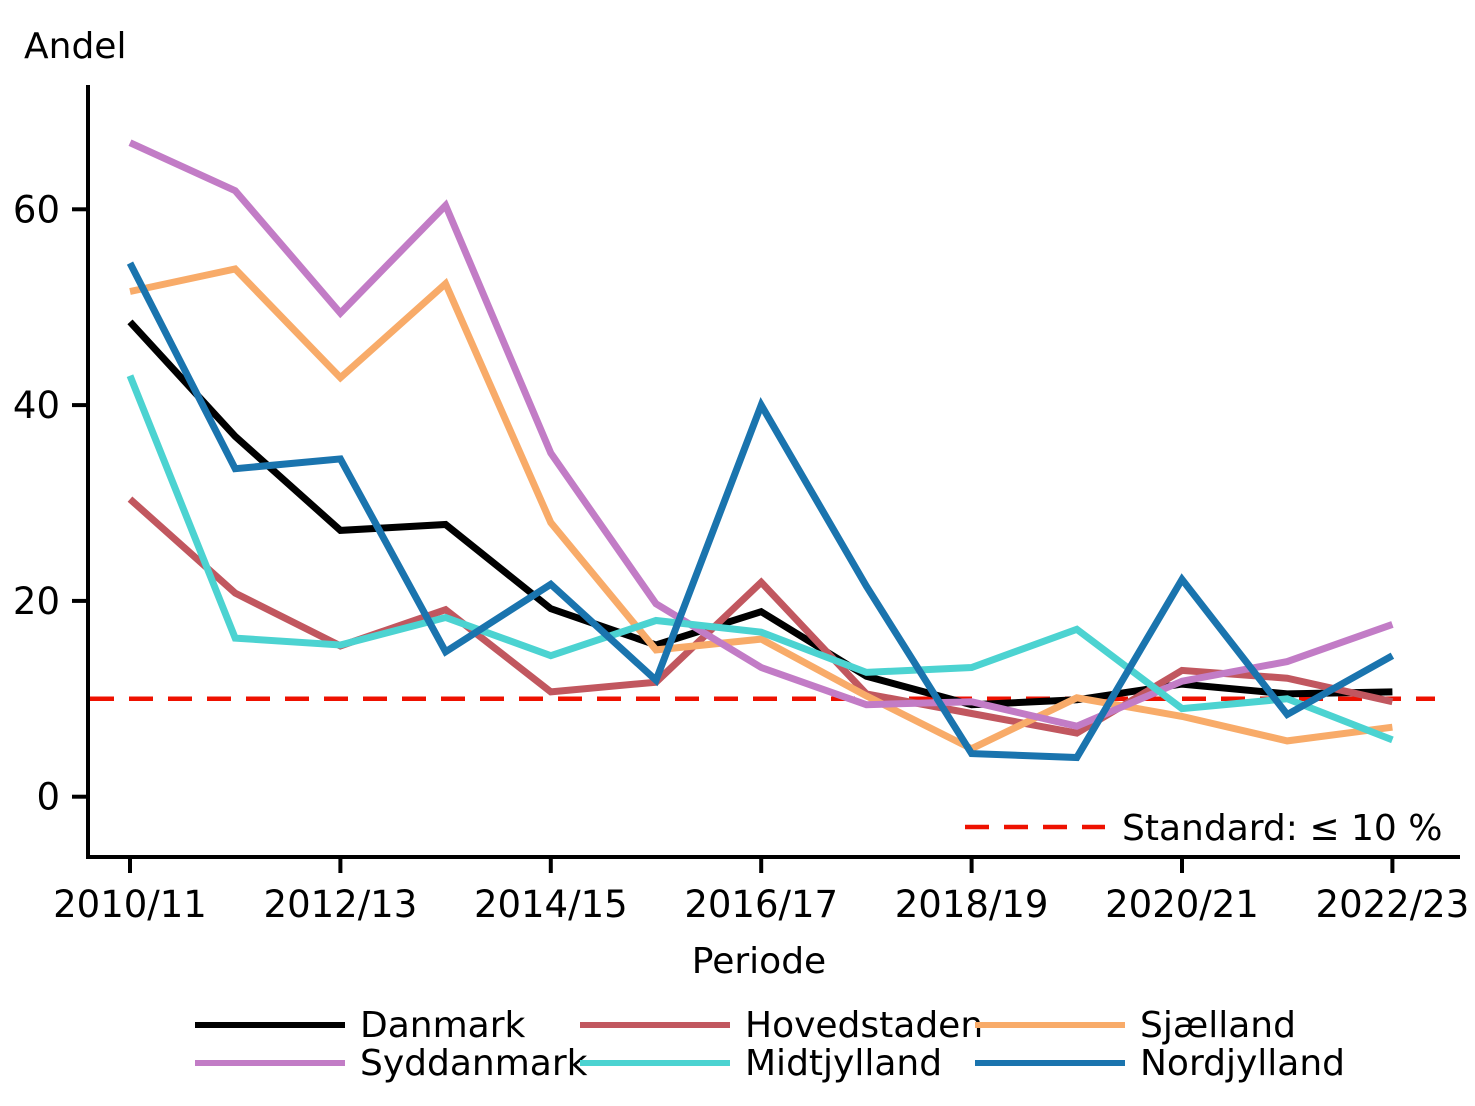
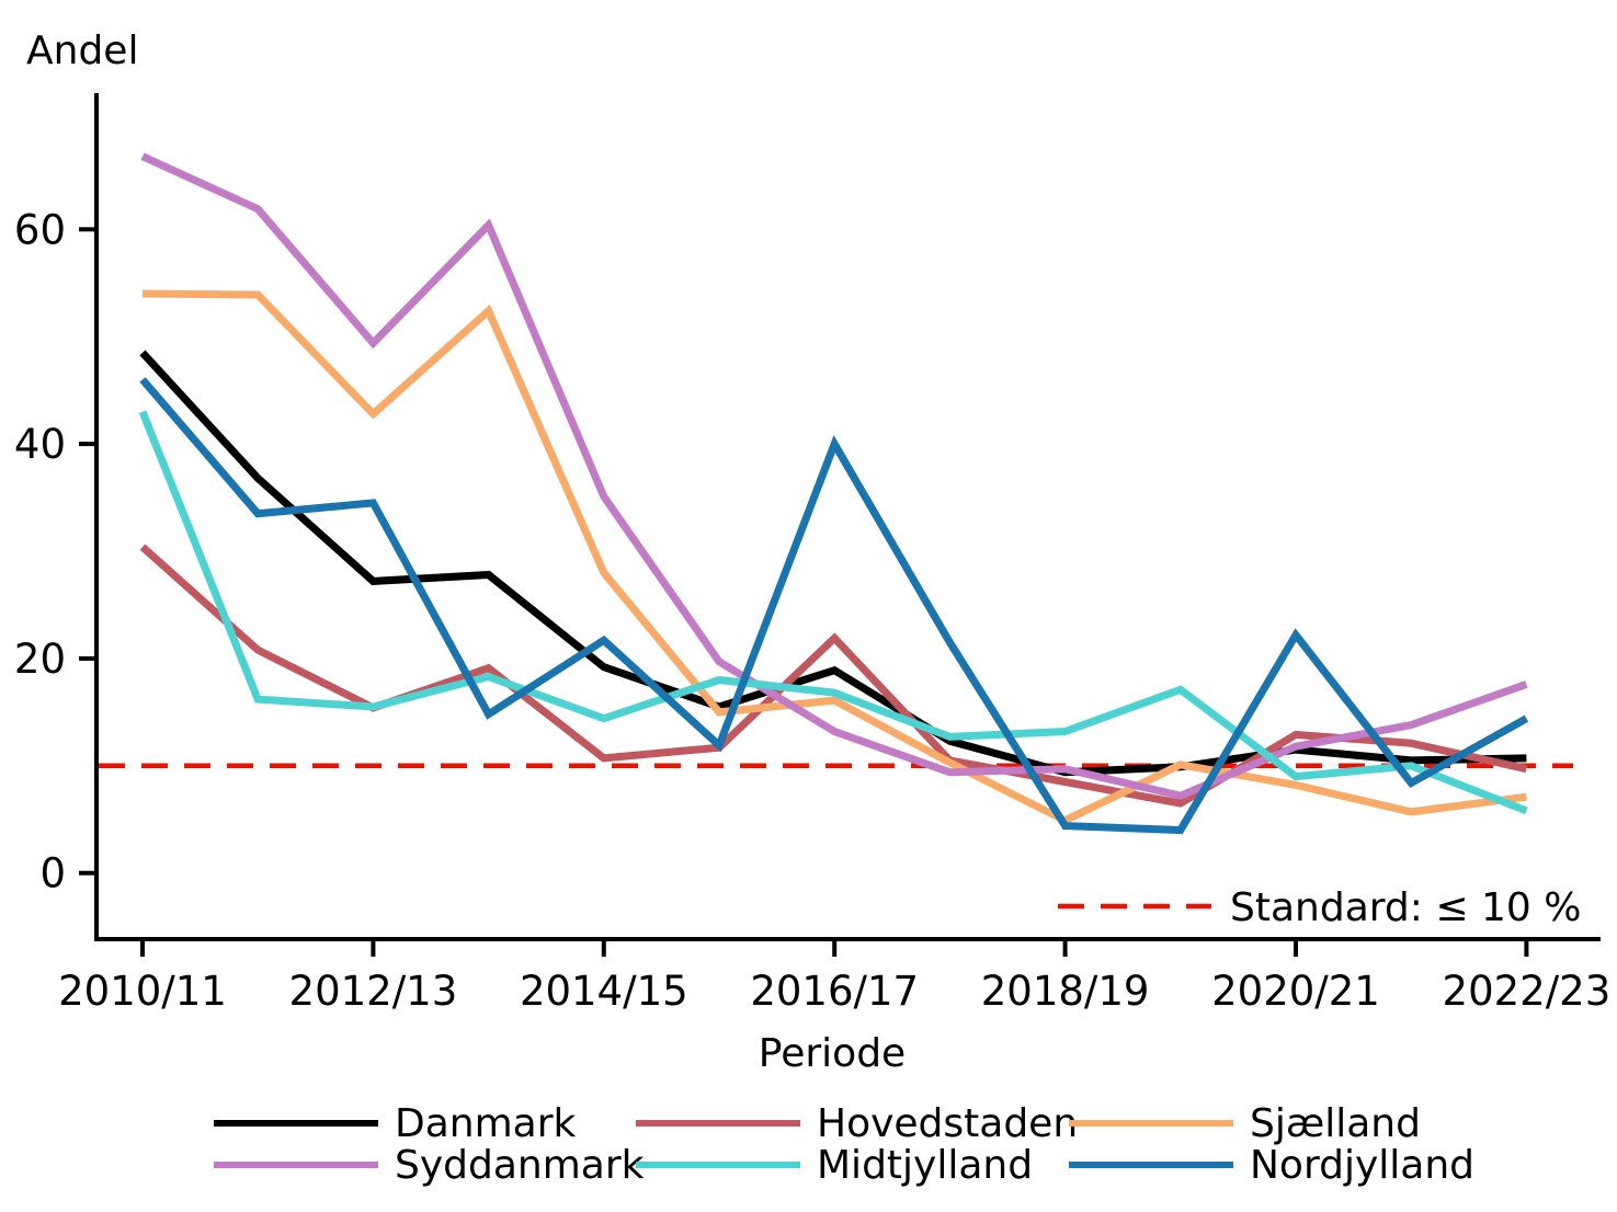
Sjælland/2010/11: 52 -> 54
Nordjylland/2010/11: 54 -> 46
